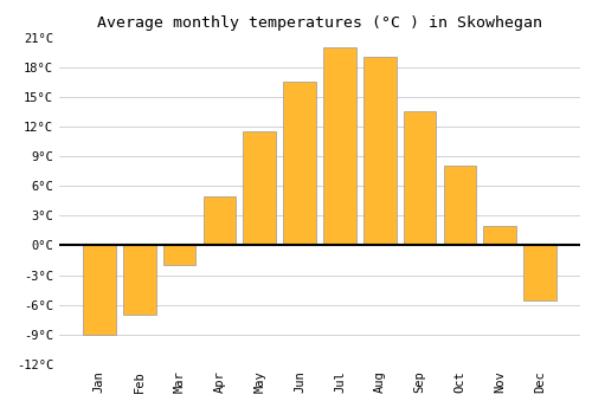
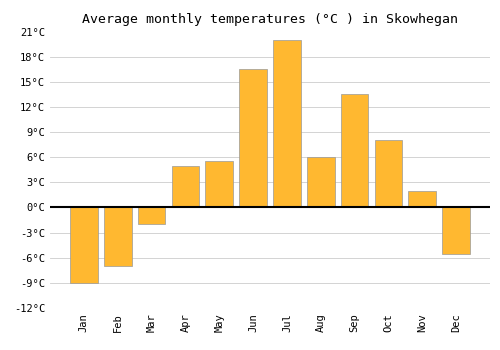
May: 11.5°C -> 5.6°C
Aug: 19.0°C -> 6.0°C
